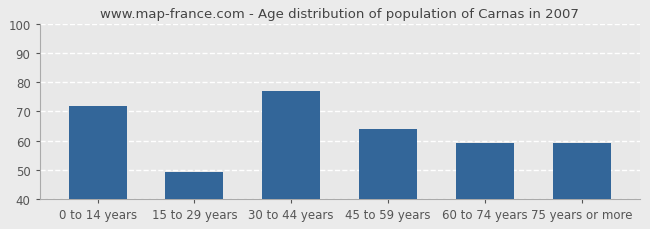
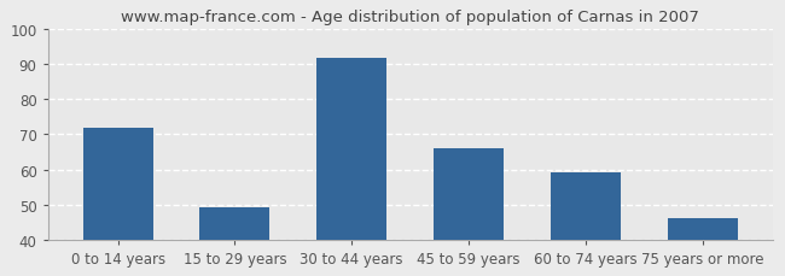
30 to 44 years: 77 -> 92
45 to 59 years: 64 -> 66
75 years or more: 59 -> 46
